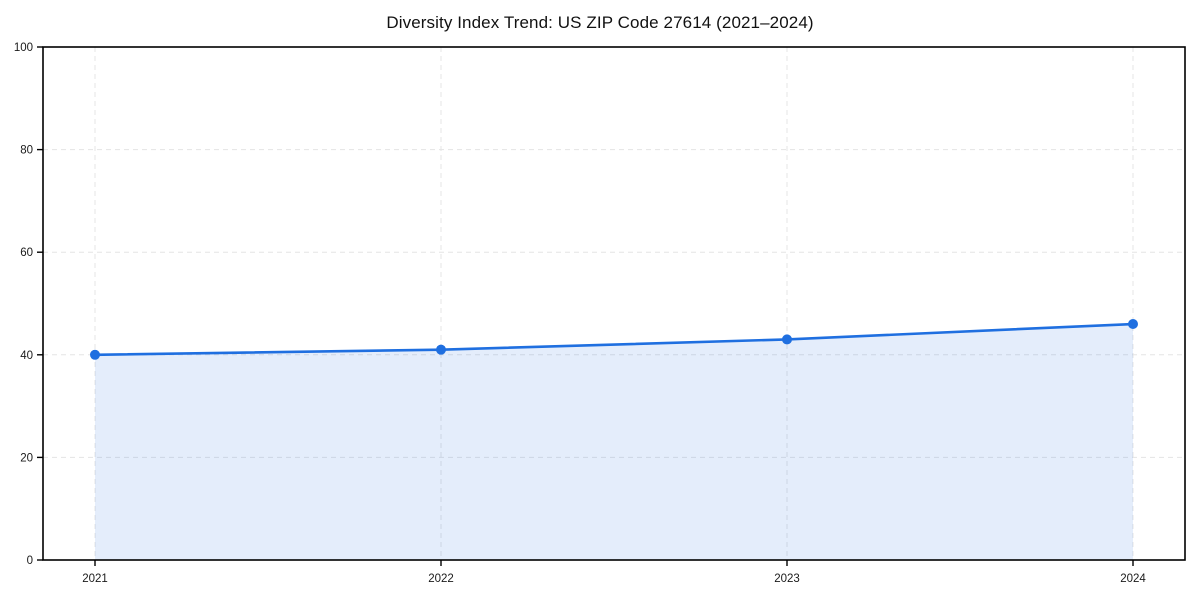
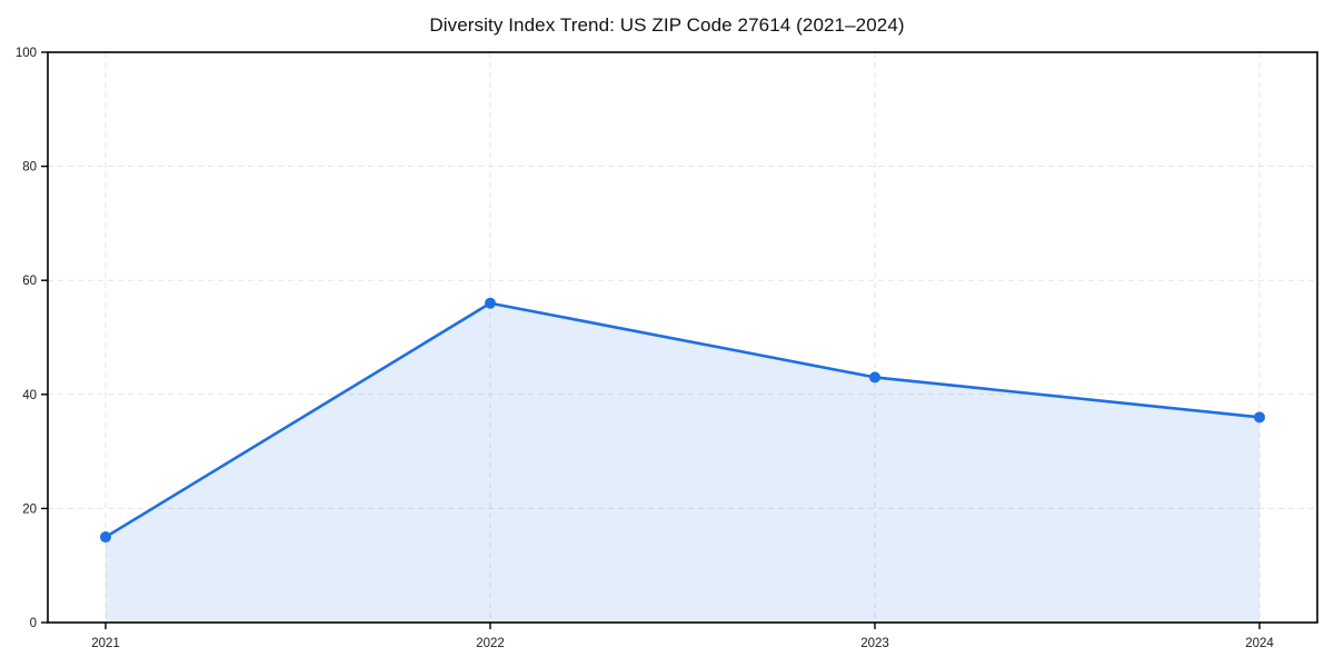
2021: 40 -> 15
2022: 41 -> 56
2024: 46 -> 36
